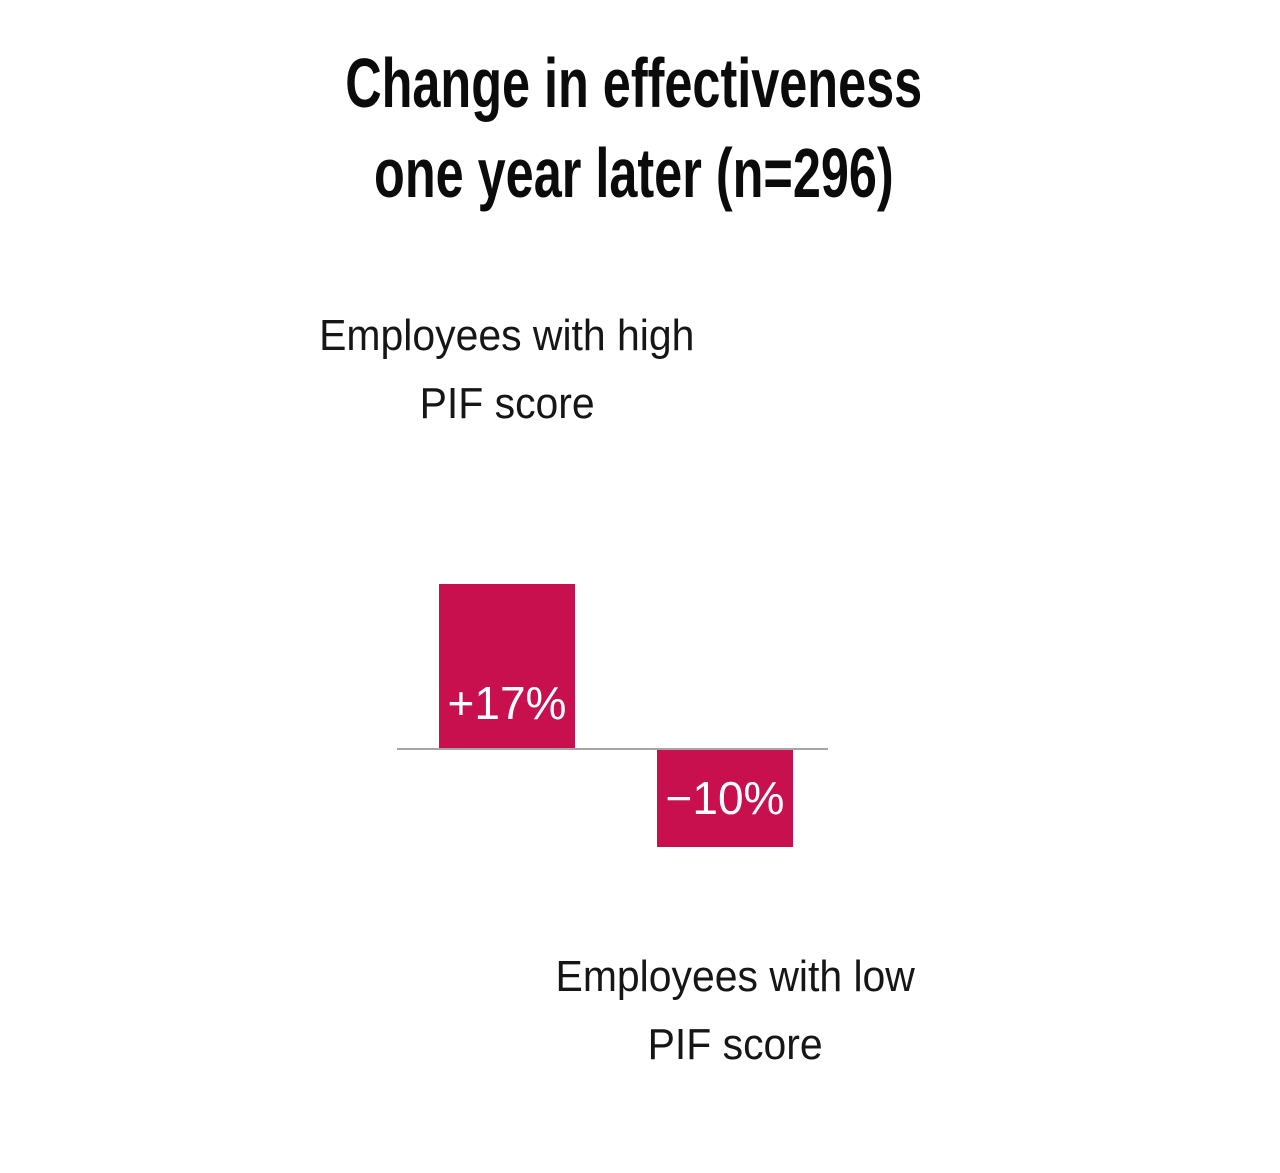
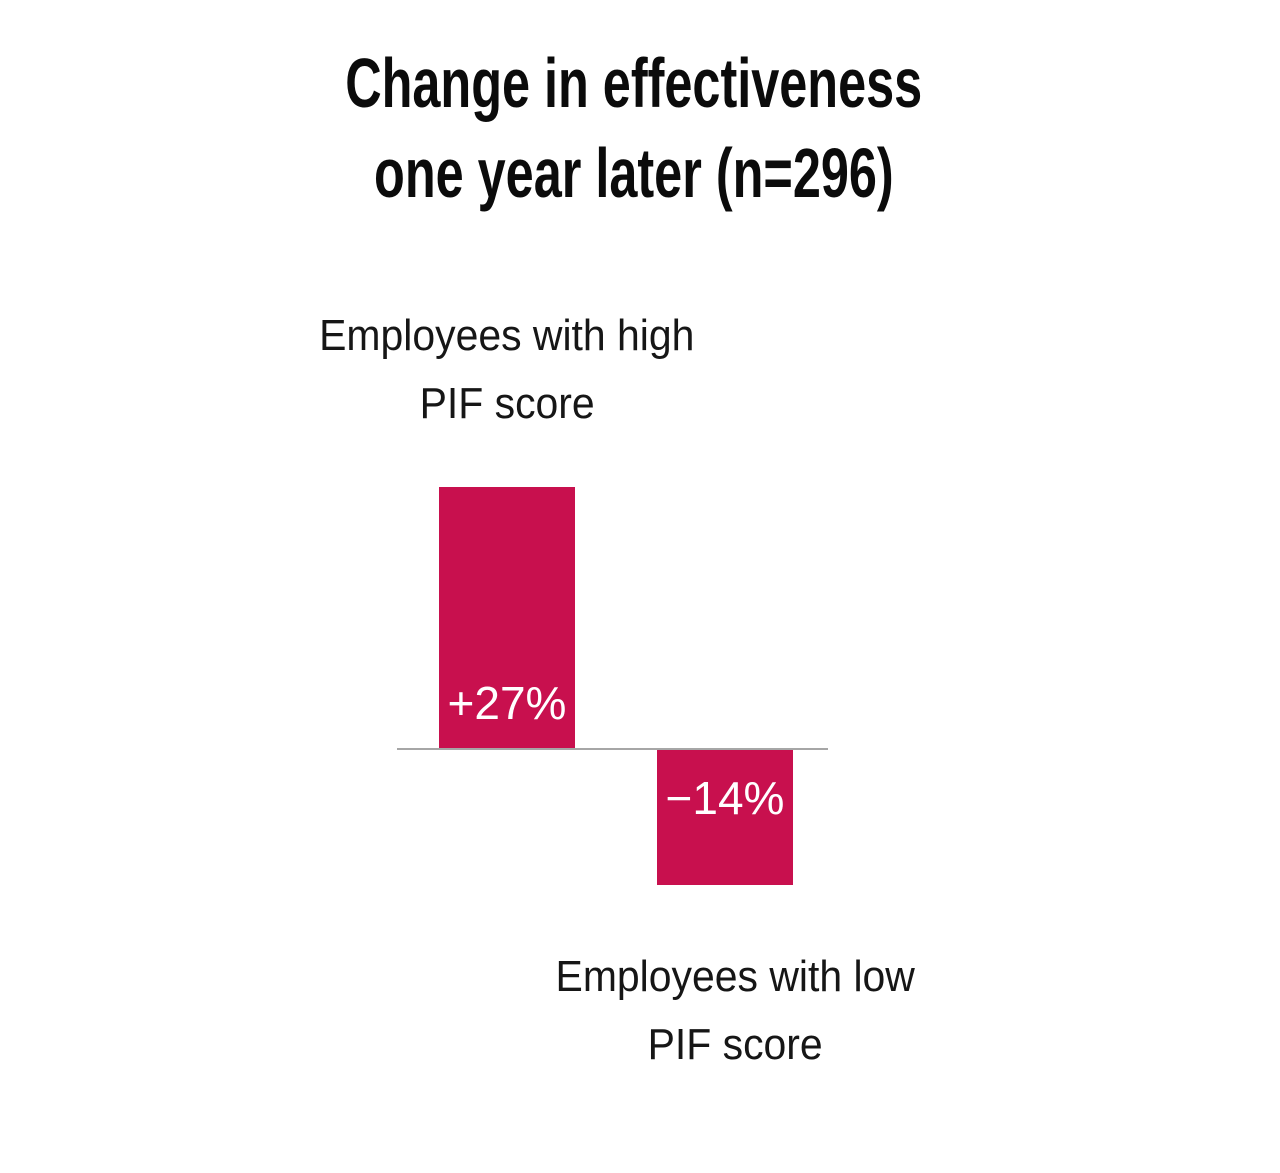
Employees with high PIF score: +17% -> +27%
Employees with low PIF score: −10% -> −14%
